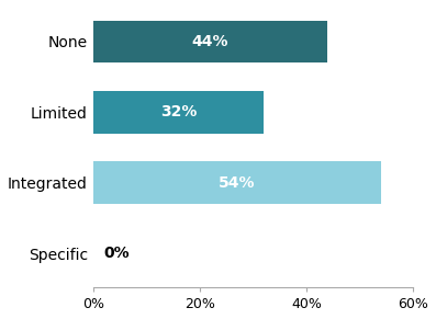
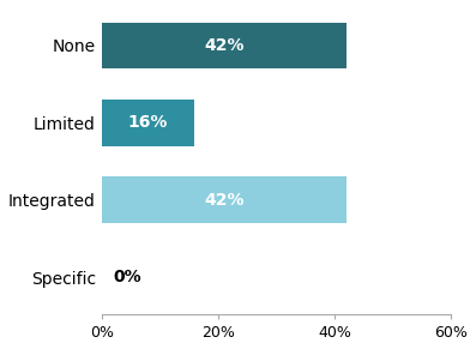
None: 44% -> 42%
Limited: 32% -> 16%
Integrated: 54% -> 42%
